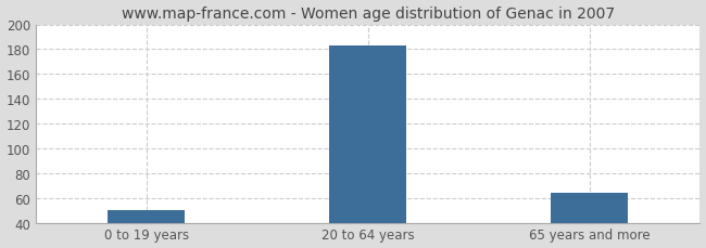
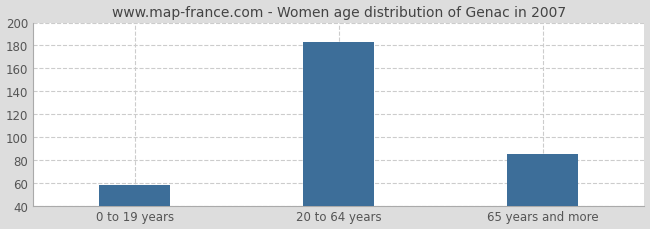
0 to 19 years: 50 -> 58
65 years and more: 64 -> 85
